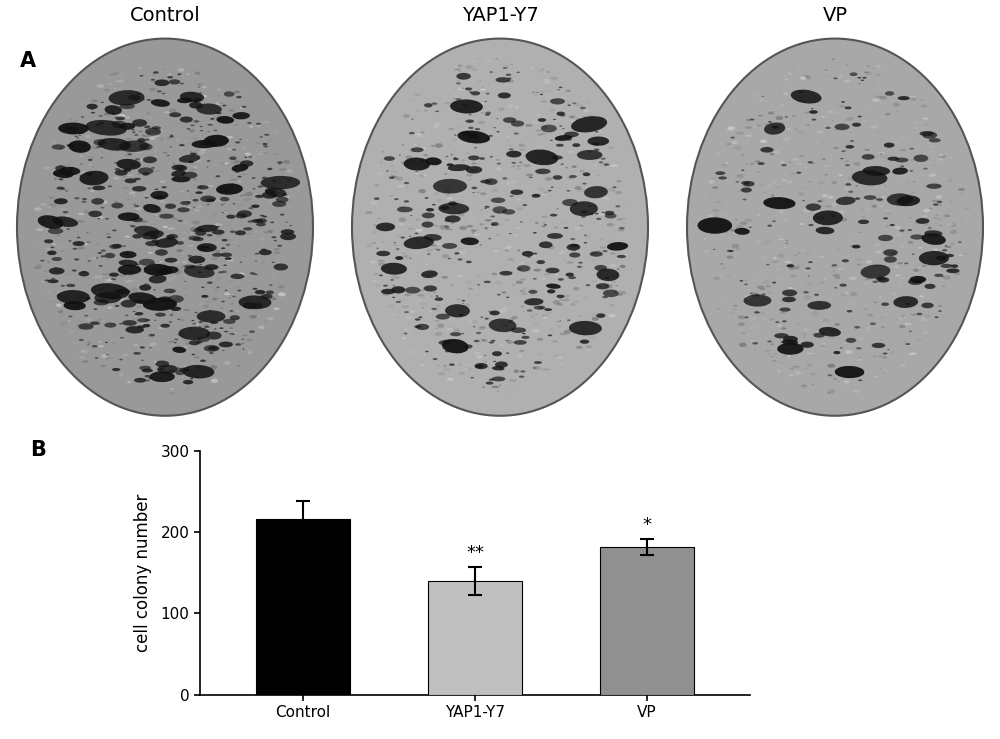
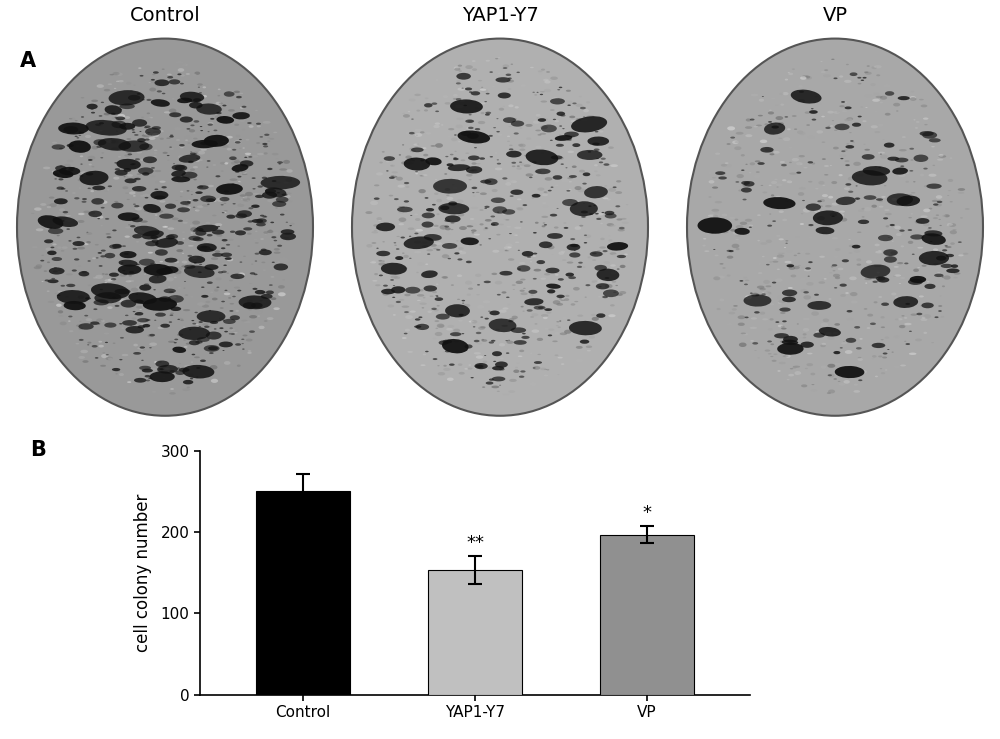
Control: 216 -> 250
YAP1-Y7: 140 -> 153
VP: 182 -> 197
